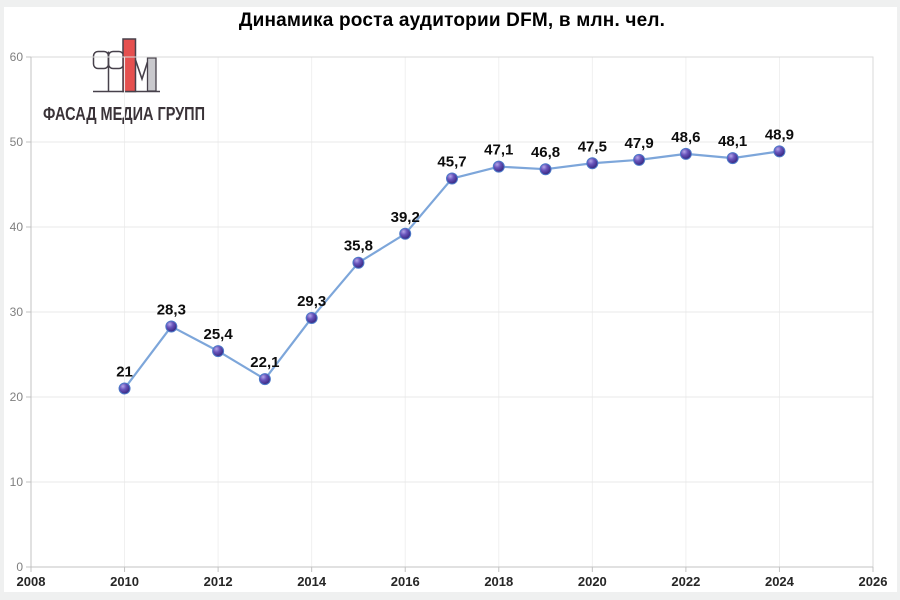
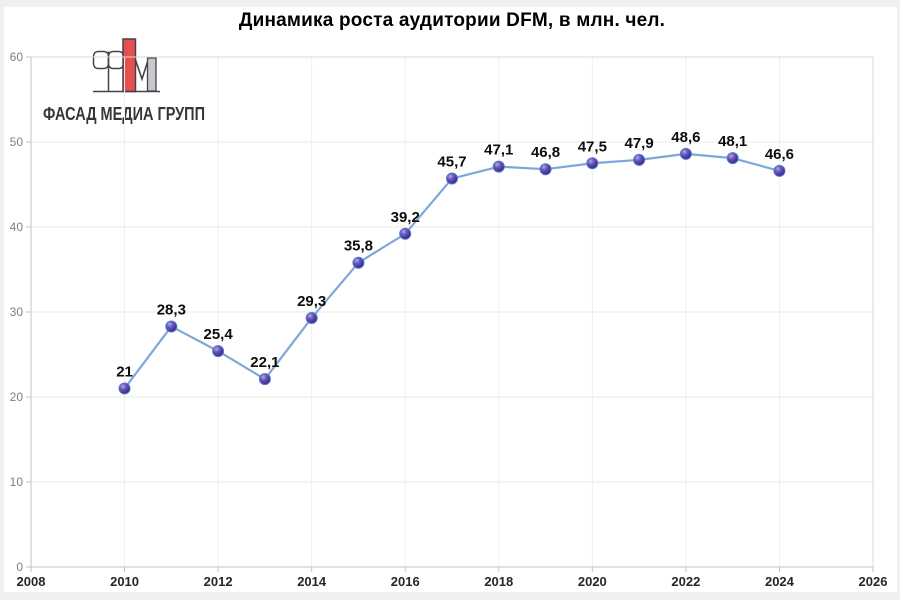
2024: 48,9 -> 46,6
